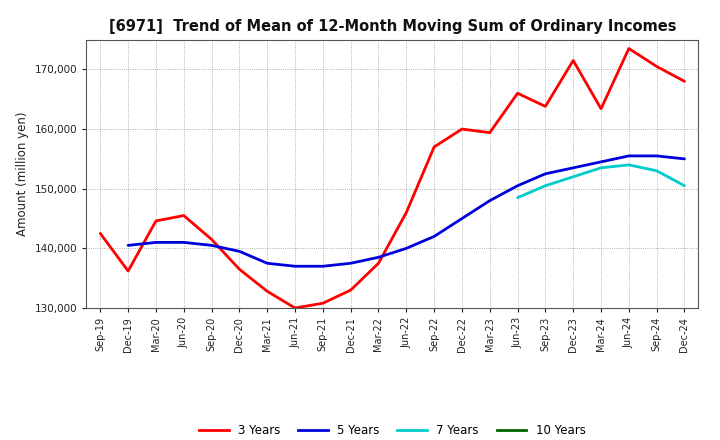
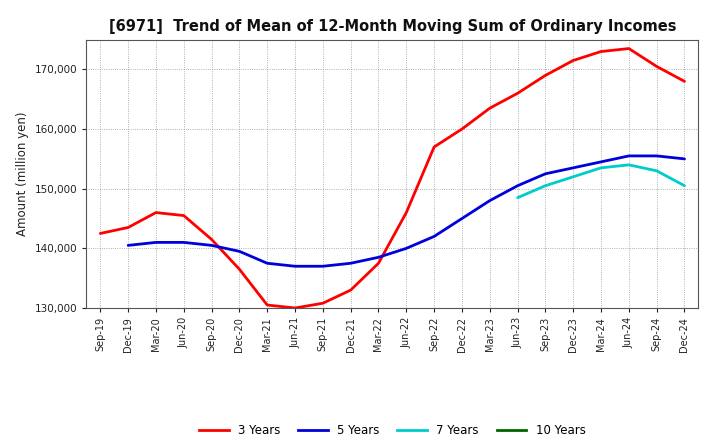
3 Years/Dec-19: 136,200 -> 143,500
3 Years/Mar-20: 144,600 -> 146,000
3 Years/Mar-21: 132,800 -> 130,500
3 Years/Mar-23: 159,400 -> 163,500
3 Years/Sep-23: 163,800 -> 169,000
3 Years/Mar-24: 163,400 -> 173,000
